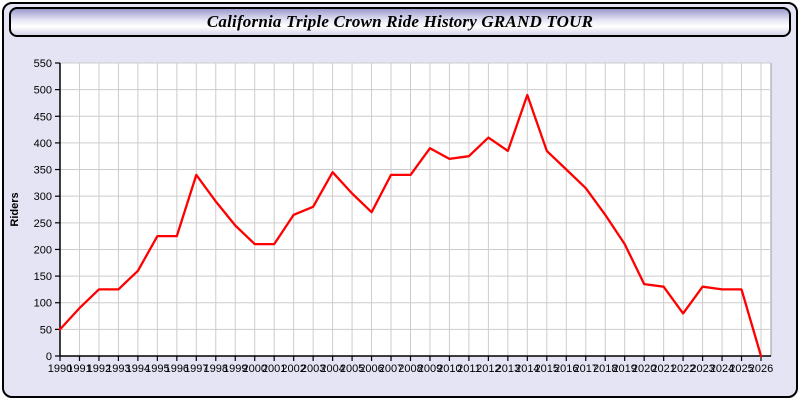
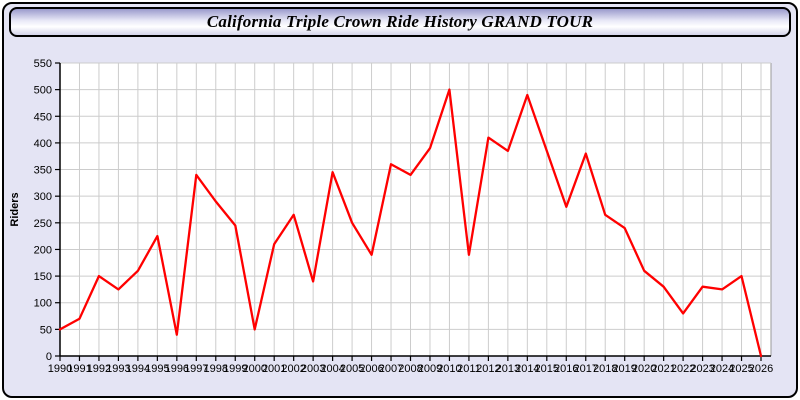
1991: 90 -> 70
1992: 120 -> 150
1996: 220 -> 40
2000: 210 -> 50
2003: 280 -> 140
2005: 300 -> 250
2006: 270 -> 190
2007: 340 -> 360
2010: 370 -> 500
2011: 380 -> 190
2016: 350 -> 280
2017: 320 -> 380
2019: 210 -> 240
2020: 140 -> 160
2025: 120 -> 150
